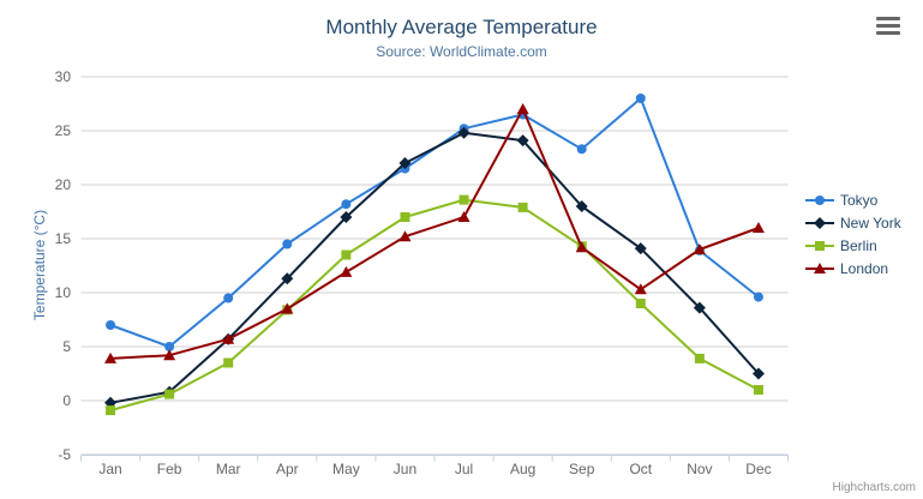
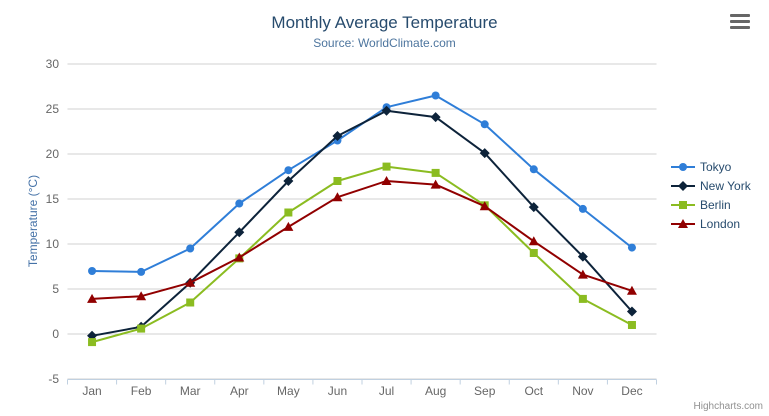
Tokyo/Feb: 5 -> 7
London/Aug: 27 -> 17
New York/Sep: 18 -> 20
Tokyo/Oct: 28 -> 18
London/Nov: 14 -> 7
London/Dec: 16 -> 5
